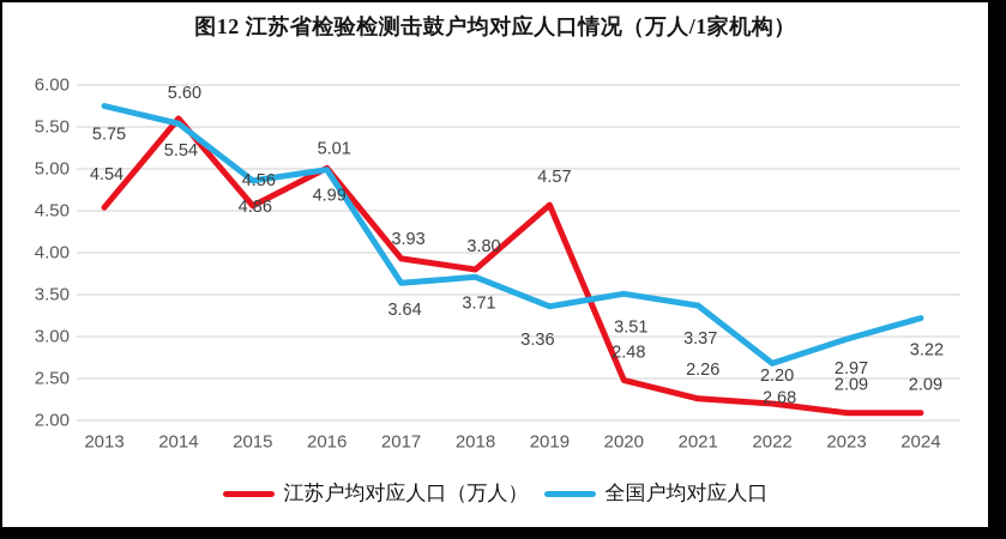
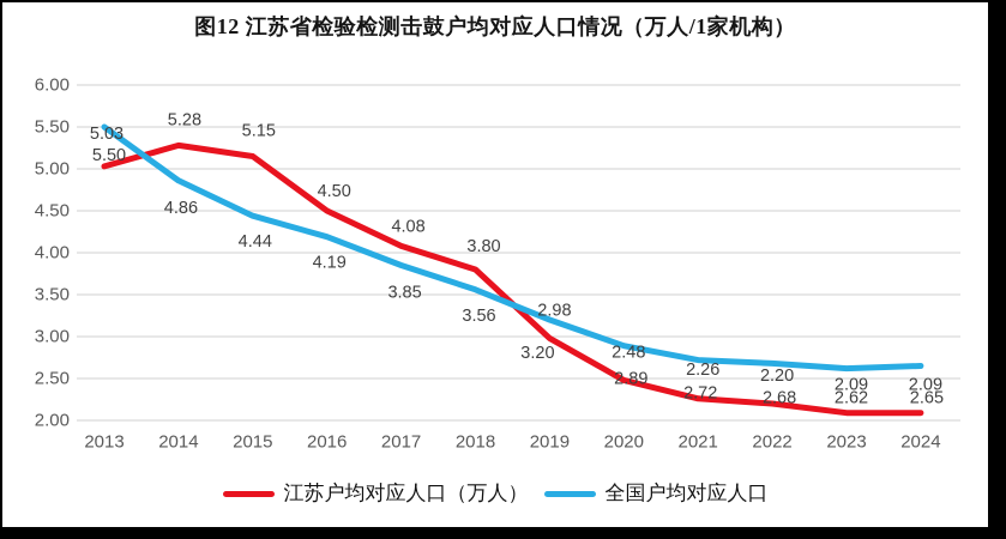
江苏户均对应人口（万人）/2013: 4.54 -> 5.03
全国户均对应人口/2013: 5.75 -> 5.50
江苏户均对应人口（万人）/2014: 5.60 -> 5.28
全国户均对应人口/2014: 5.54 -> 4.86
江苏户均对应人口（万人）/2015: 4.56 -> 5.15
全国户均对应人口/2015: 4.86 -> 4.44
江苏户均对应人口（万人）/2016: 5.01 -> 4.50
全国户均对应人口/2016: 4.99 -> 4.19
江苏户均对应人口（万人）/2017: 3.93 -> 4.08
全国户均对应人口/2017: 3.64 -> 3.85
全国户均对应人口/2018: 3.71 -> 3.56
江苏户均对应人口（万人）/2019: 4.57 -> 2.98
全国户均对应人口/2019: 3.36 -> 3.20
全国户均对应人口/2020: 3.51 -> 2.89
全国户均对应人口/2021: 3.37 -> 2.72
全国户均对应人口/2023: 2.97 -> 2.62
全国户均对应人口/2024: 3.22 -> 2.65
